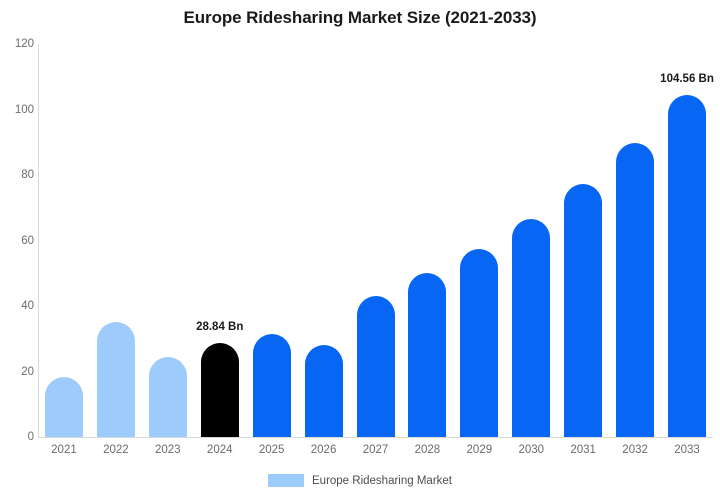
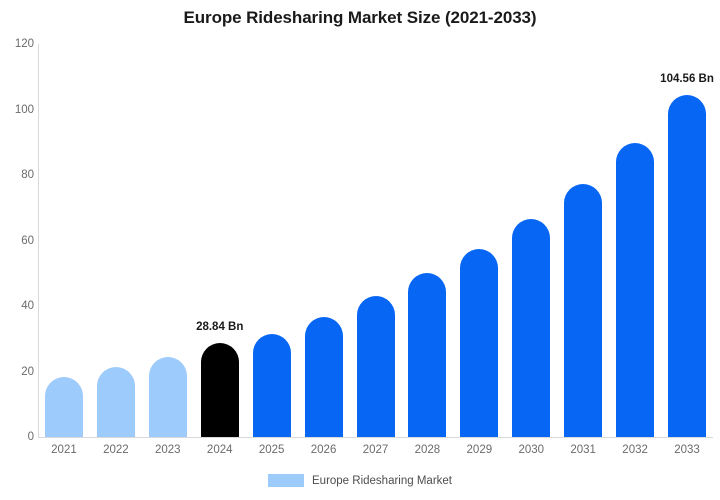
2022: 35 -> 21
2026: 28 -> 36
